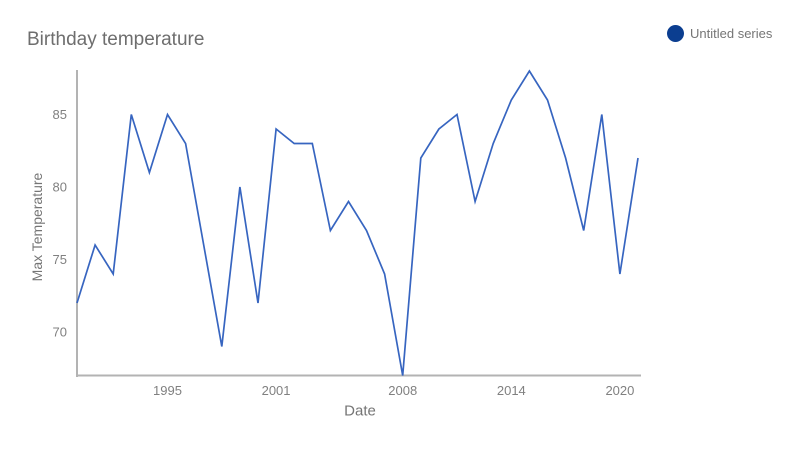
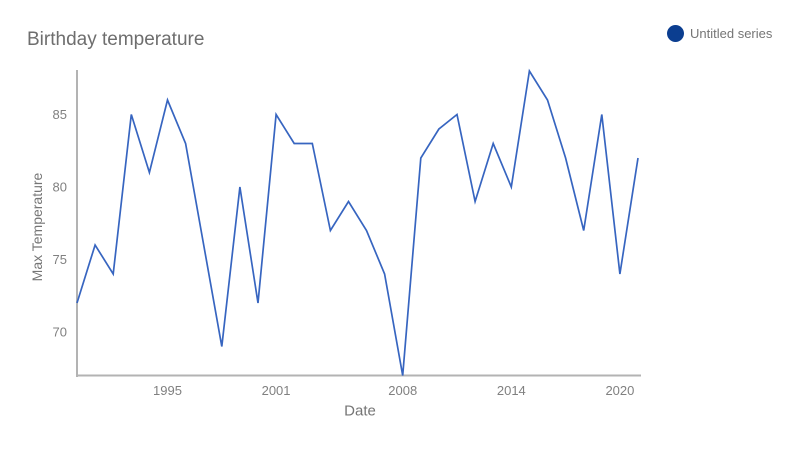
1995: 85 -> 86
2001: 84 -> 85
2014: 86 -> 80
